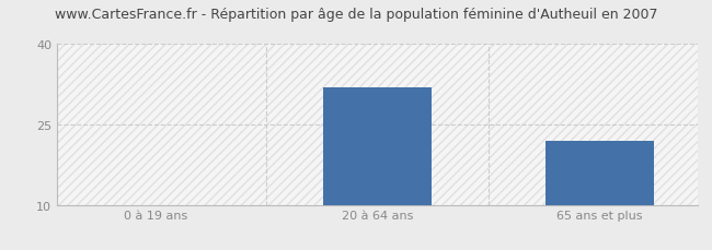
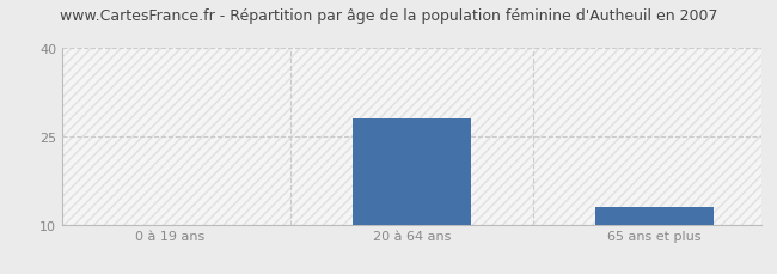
20 à 64 ans: 32 -> 28
65 ans et plus: 22 -> 13
